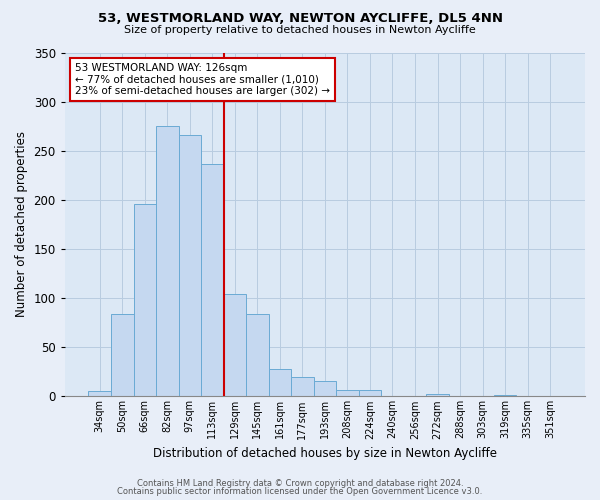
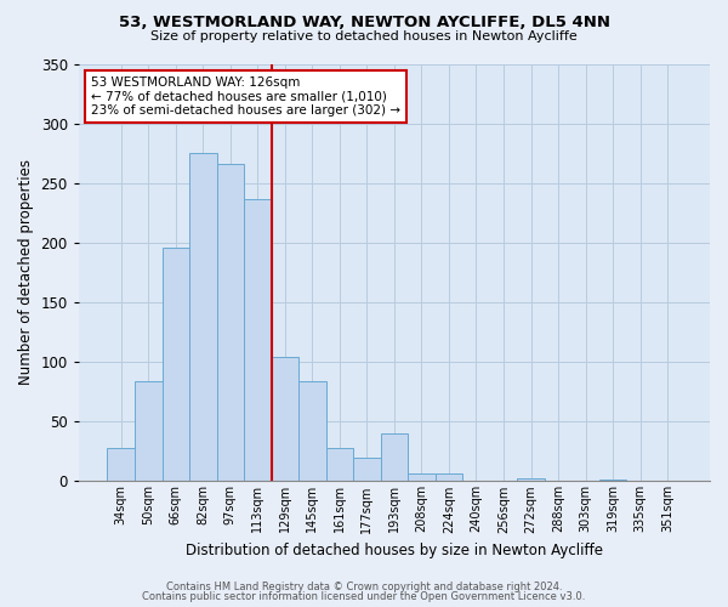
34sqm: 5 -> 28
193sqm: 16 -> 40
